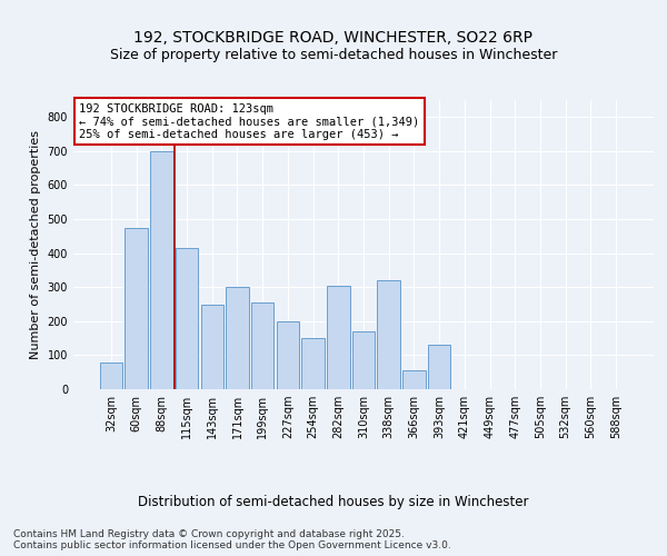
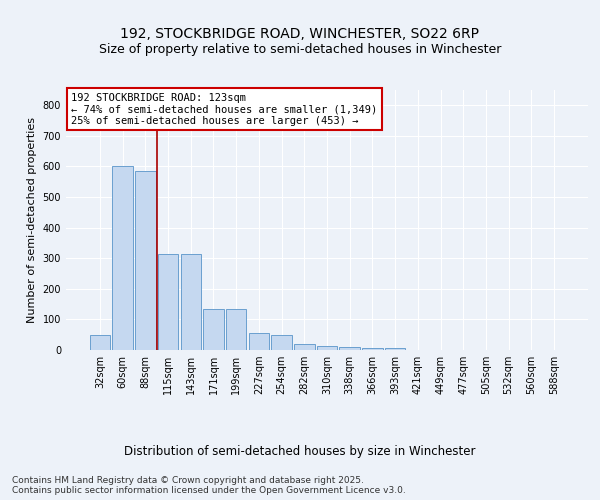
32sqm: 80 -> 50
60sqm: 475 -> 600
88sqm: 700 -> 585
115sqm: 415 -> 315
143sqm: 250 -> 315
171sqm: 300 -> 135
199sqm: 255 -> 135
227sqm: 200 -> 55
254sqm: 150 -> 50
282sqm: 305 -> 20
310sqm: 170 -> 14
338sqm: 320 -> 10
366sqm: 55 -> 5
393sqm: 130 -> 5
